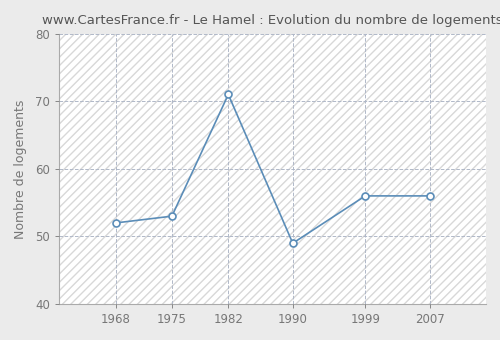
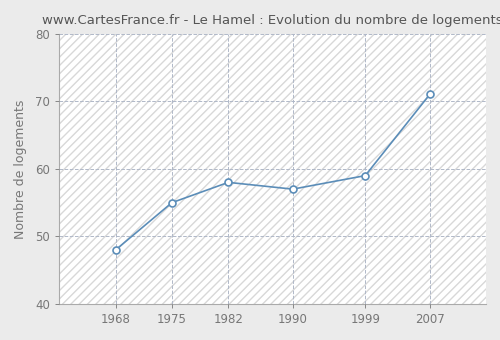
1968: 52 -> 48
1975: 53 -> 55
1982: 71 -> 58
1990: 49 -> 57
1999: 56 -> 59
2007: 56 -> 71
